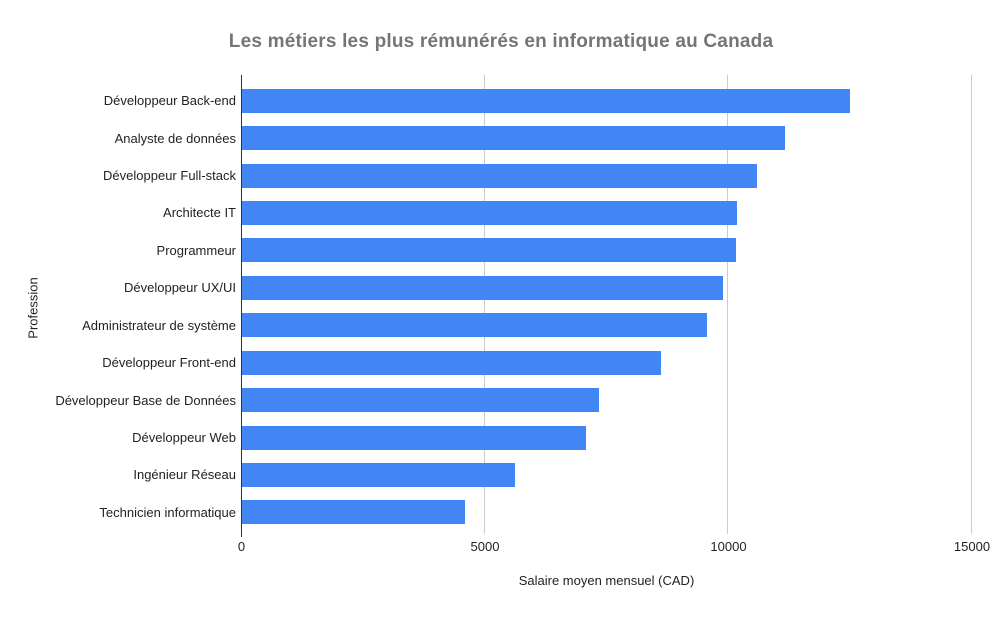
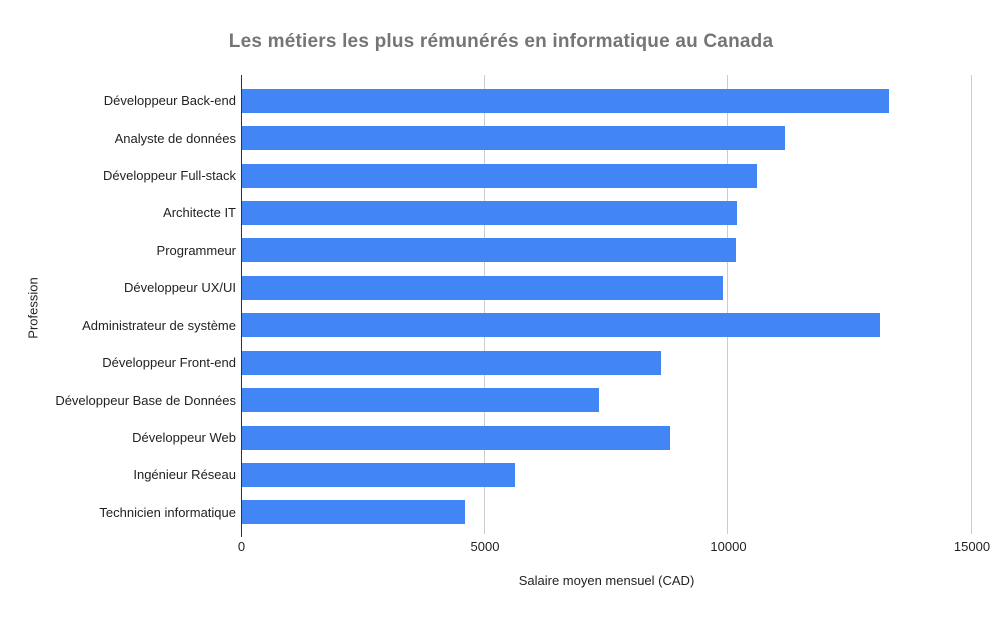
Développeur Back-end: 12500 -> 13300
Administrateur de système: 9600 -> 13100
Développeur Web: 7100 -> 8800
